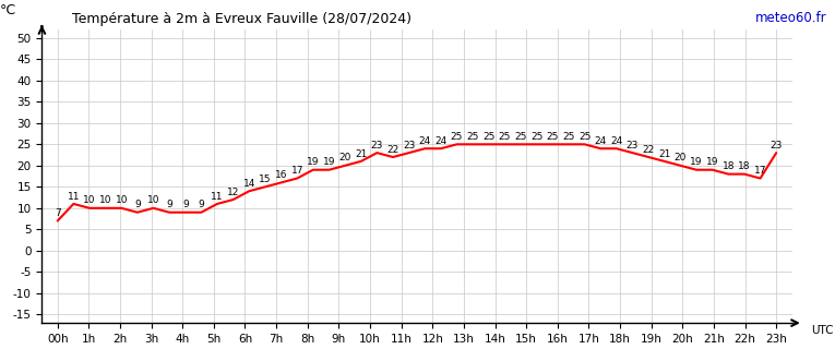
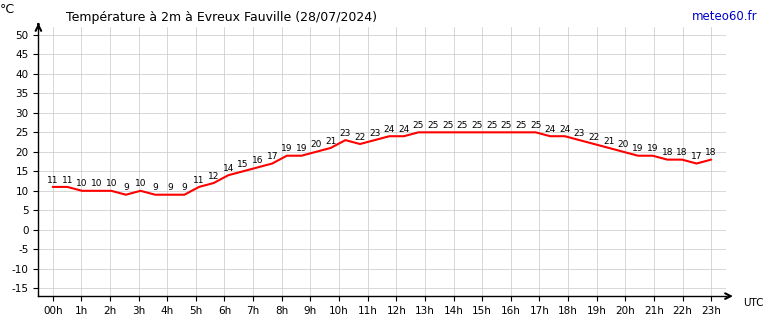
00h: 7 -> 11
23h: 23 -> 18
